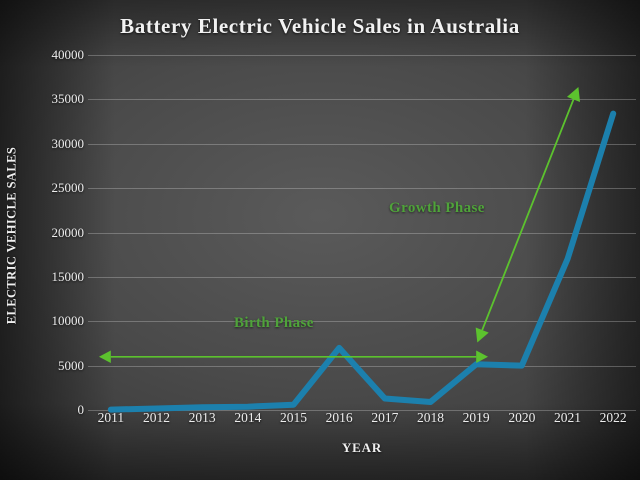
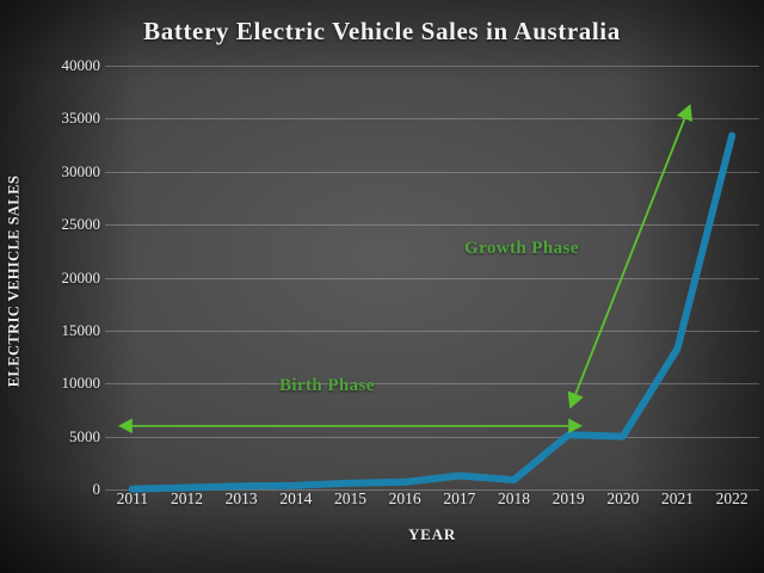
2016: 7000 -> 1000
2021: 17000 -> 13000
